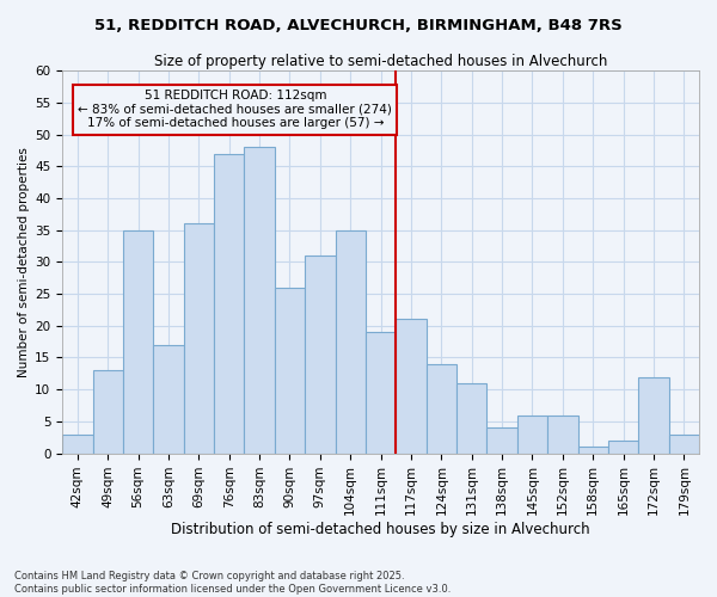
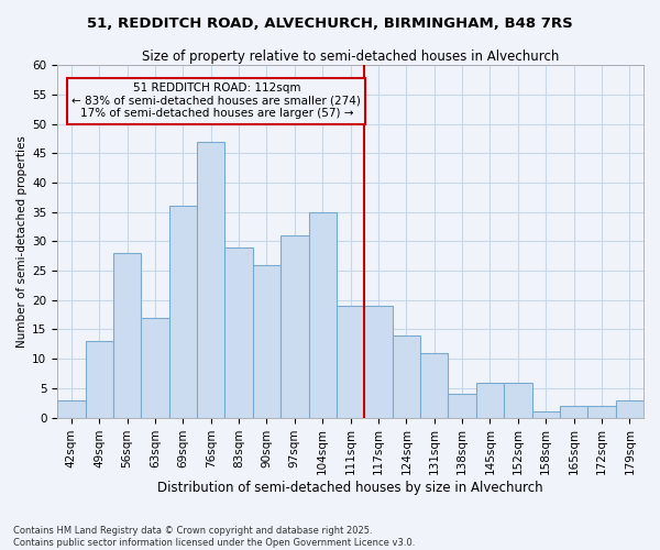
56sqm: 35 -> 28
83sqm: 48 -> 29
117sqm: 21 -> 19
172sqm: 12 -> 2
